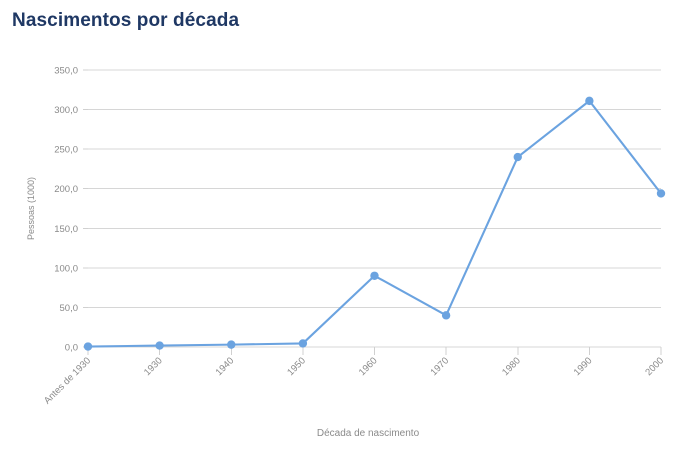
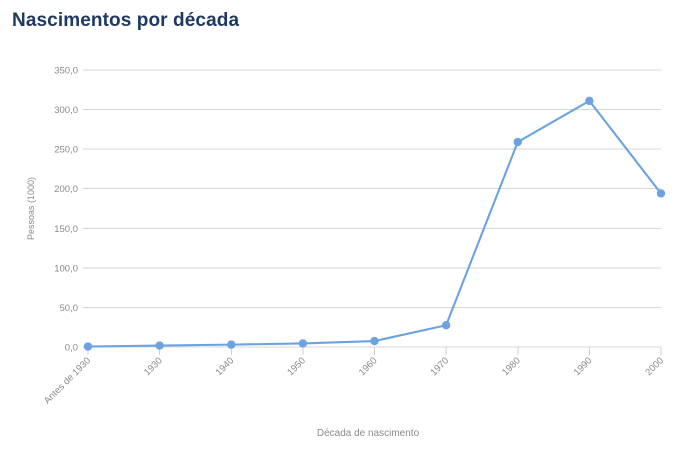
1960: 90 -> 10
1970: 40 -> 30
1980: 240 -> 260
